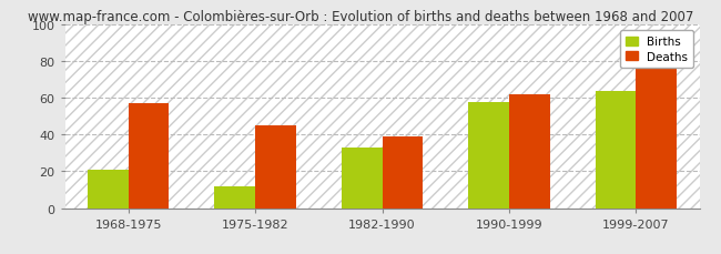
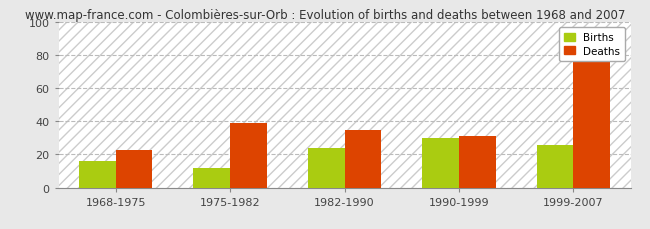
Births/1968-1975: 21 -> 16
Deaths/1968-1975: 57 -> 23
Deaths/1975-1982: 45 -> 39
Births/1982-1990: 33 -> 24
Deaths/1982-1990: 39 -> 35
Births/1990-1999: 58 -> 30
Deaths/1990-1999: 62 -> 31
Births/1999-2007: 64 -> 26
